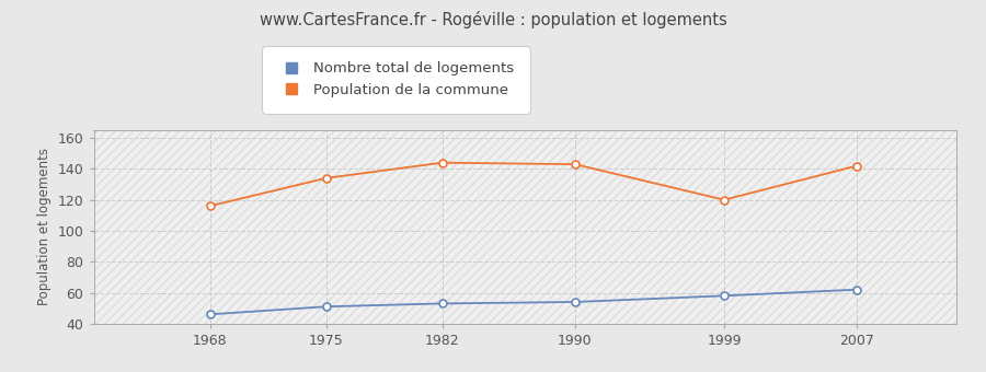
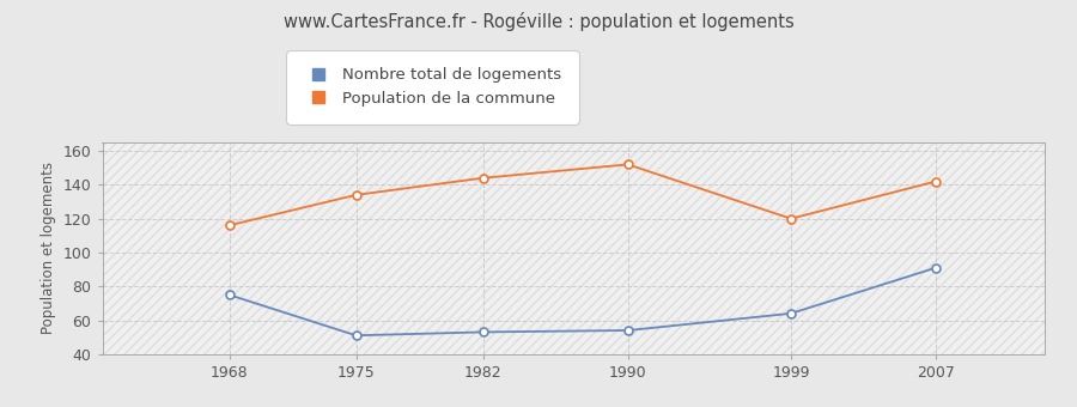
Nombre total de logements/1968: 46 -> 75
Population de la commune/1990: 143 -> 152
Nombre total de logements/1999: 58 -> 64
Nombre total de logements/2007: 62 -> 91
